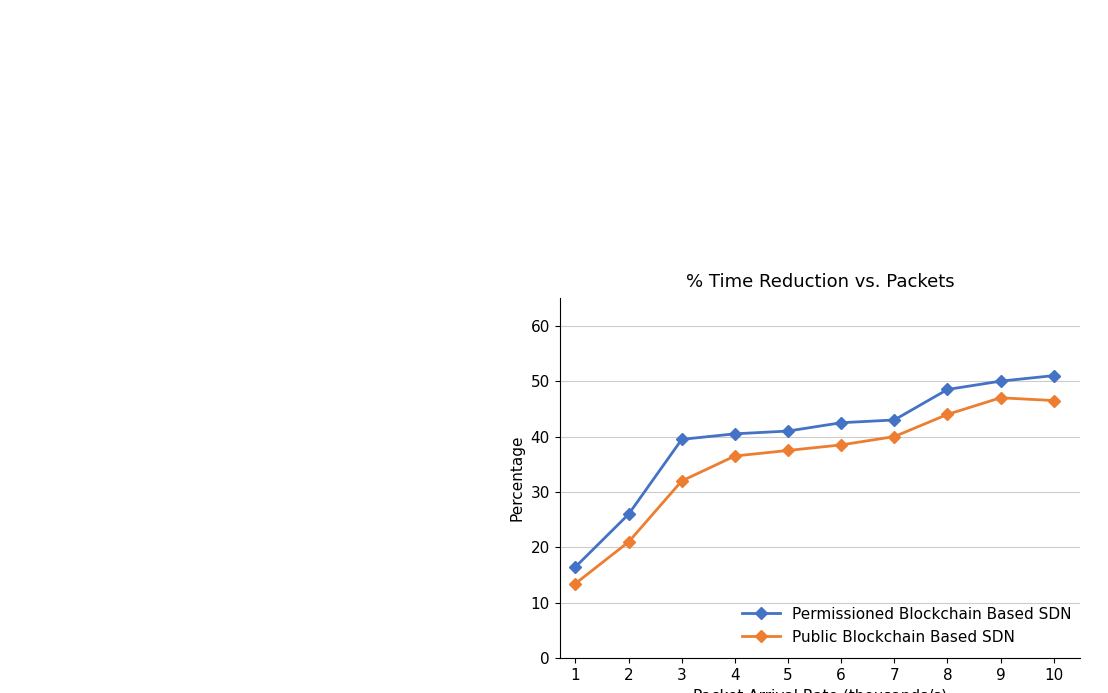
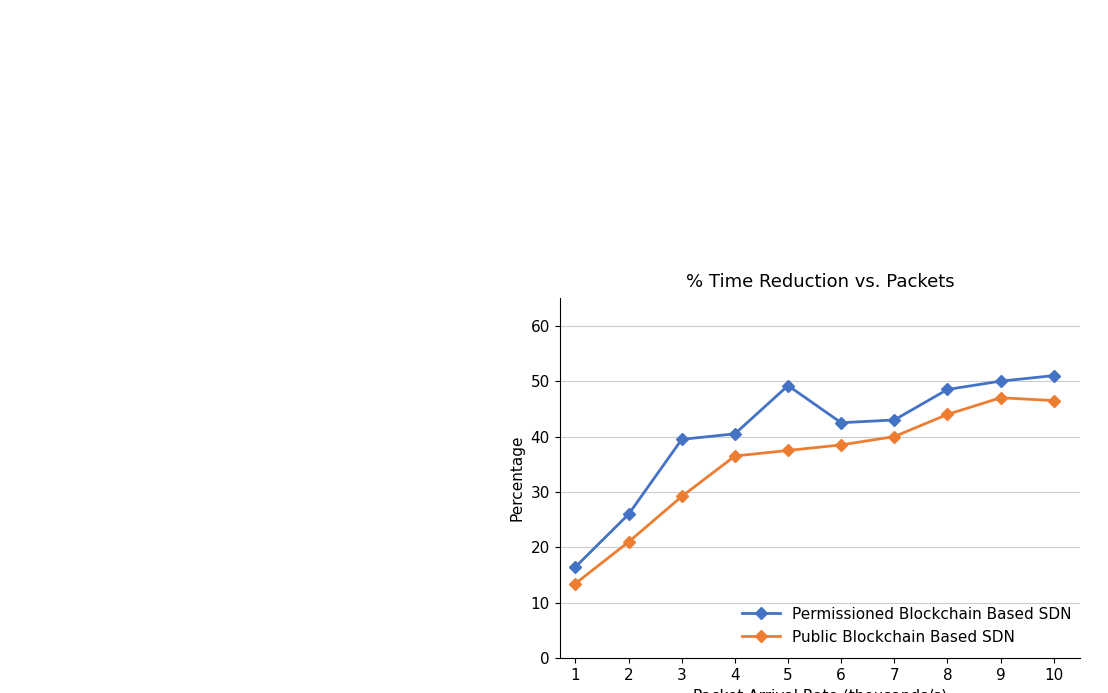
Public Blockchain Based SDN/3: 32.0 -> 29.2
Permissioned Blockchain Based SDN/5: 41.0 -> 49.2
